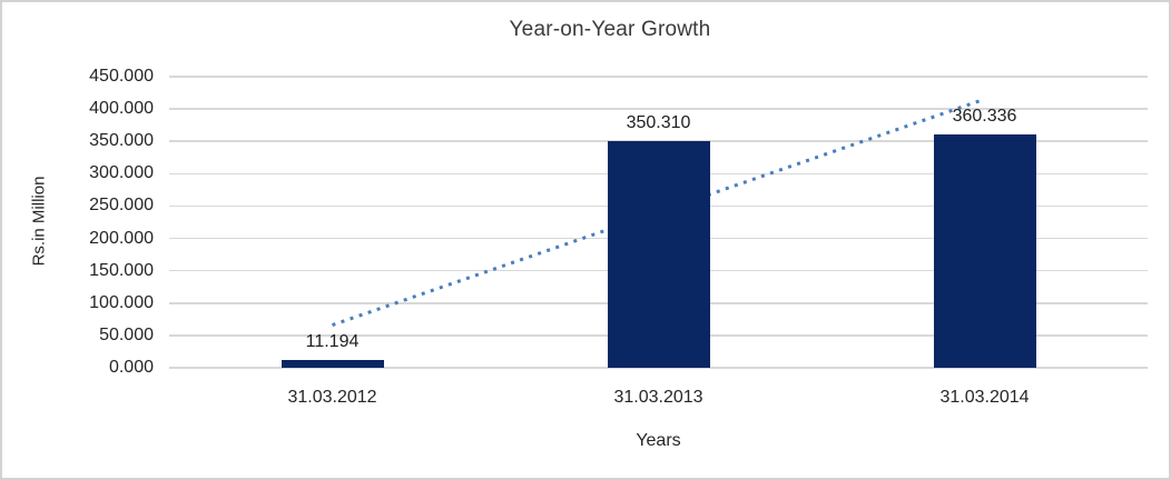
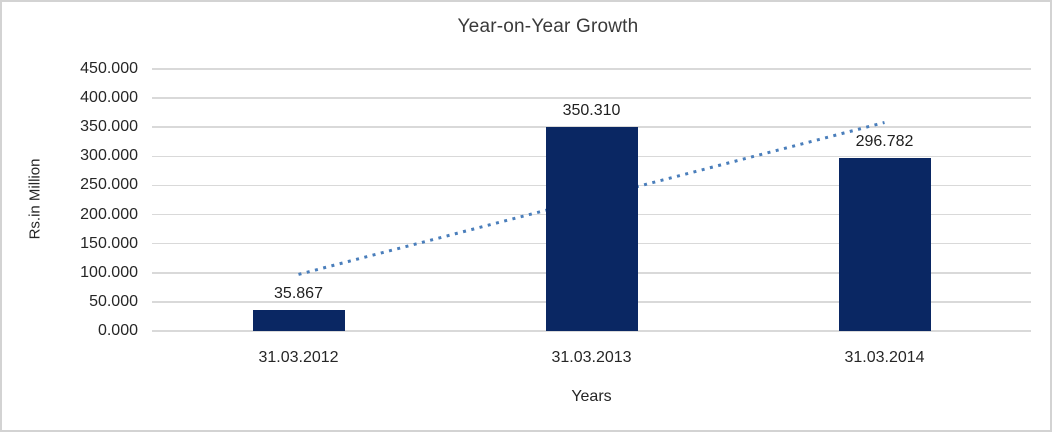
31.03.2012: 11.194 -> 35.867
31.03.2014: 360.336 -> 296.782
